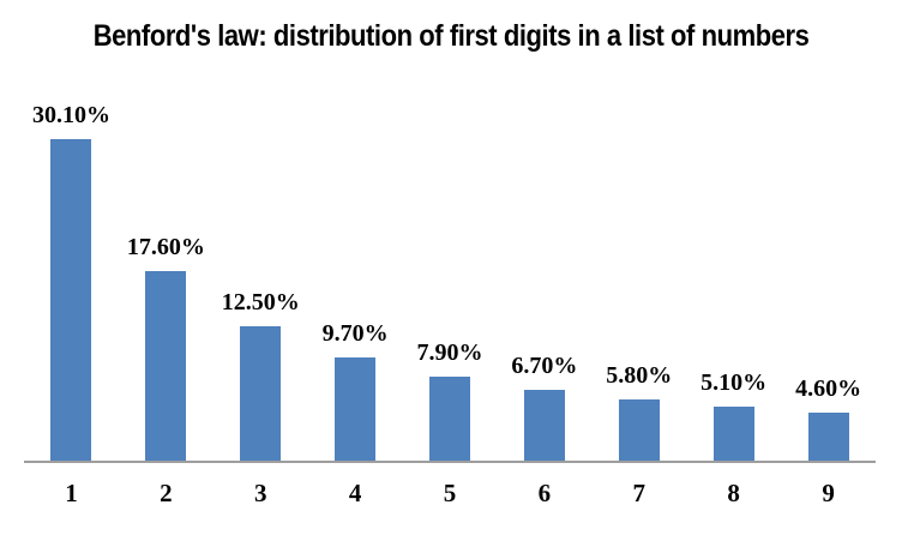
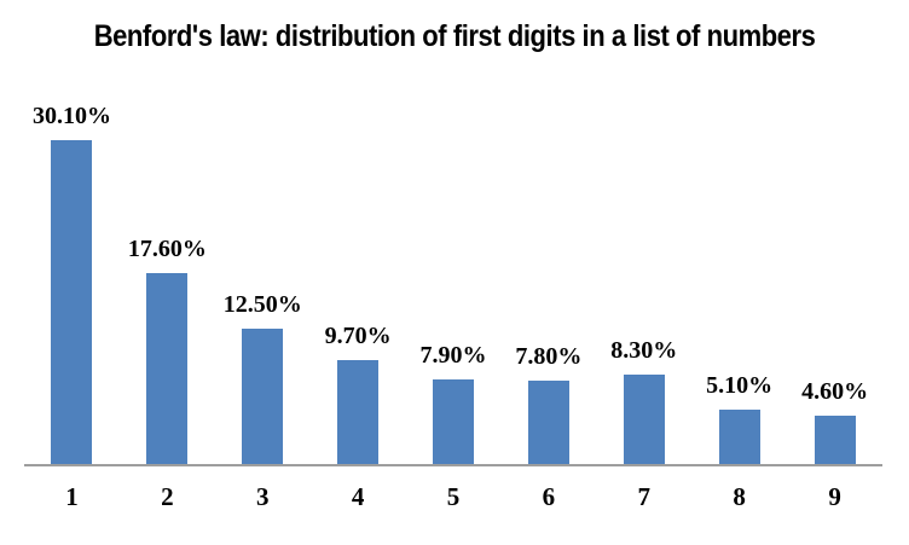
6: 6.70% -> 7.80%
7: 5.80% -> 8.30%
